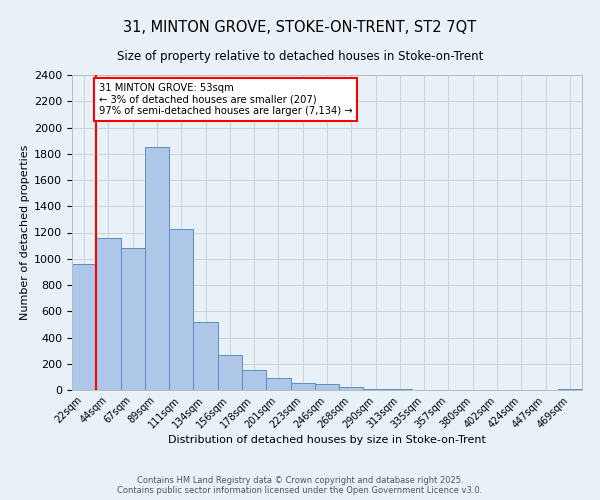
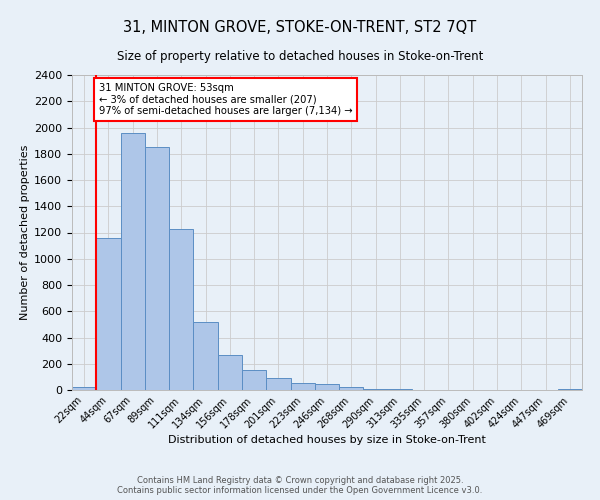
22sqm: 960 -> 20
67sqm: 1080 -> 1960
